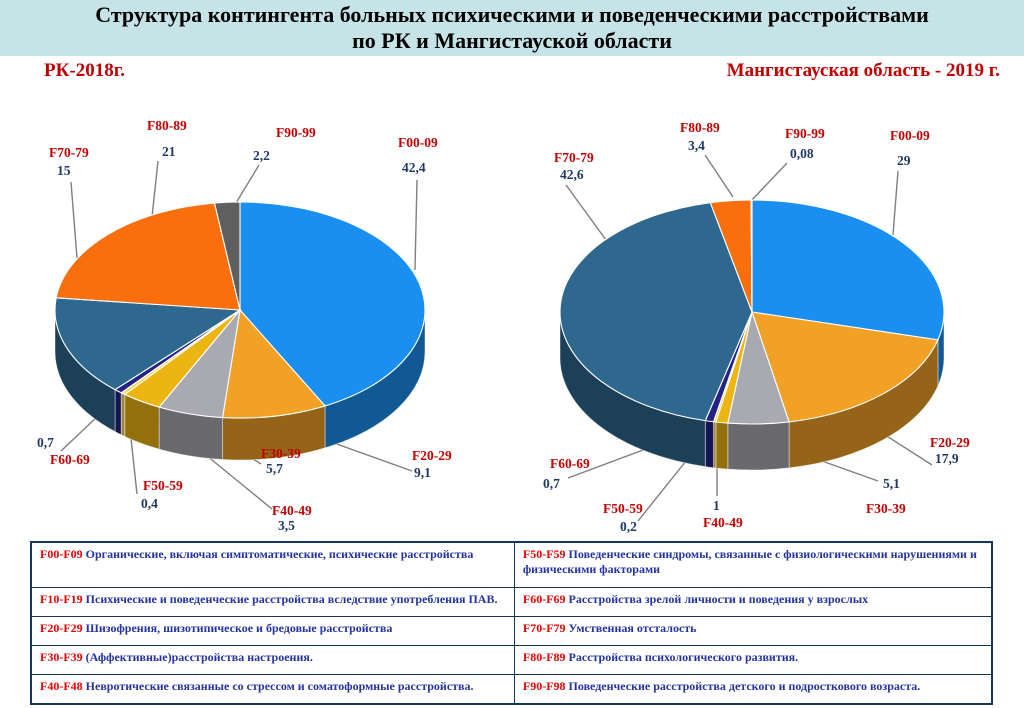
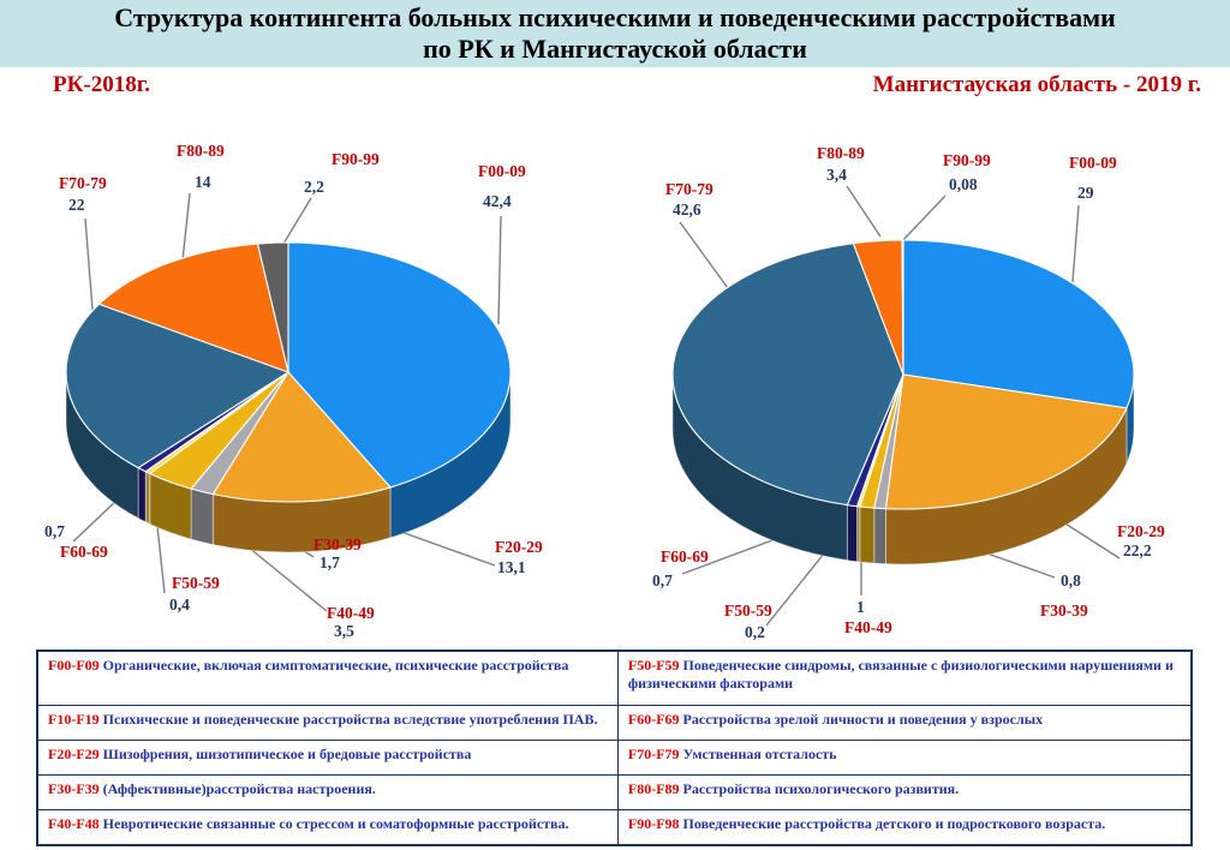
РК-2018г./F20-29: 9,1 -> 13,1
РК-2018г./F30-39: 5,7 -> 1,7
РК-2018г./F70-79: 15 -> 22
РК-2018г./F80-89: 21 -> 14
Мангистауская область - 2019 г./F20-29: 17,9 -> 22,2
Мангистауская область - 2019 г./F30-39: 5,1 -> 0,8
